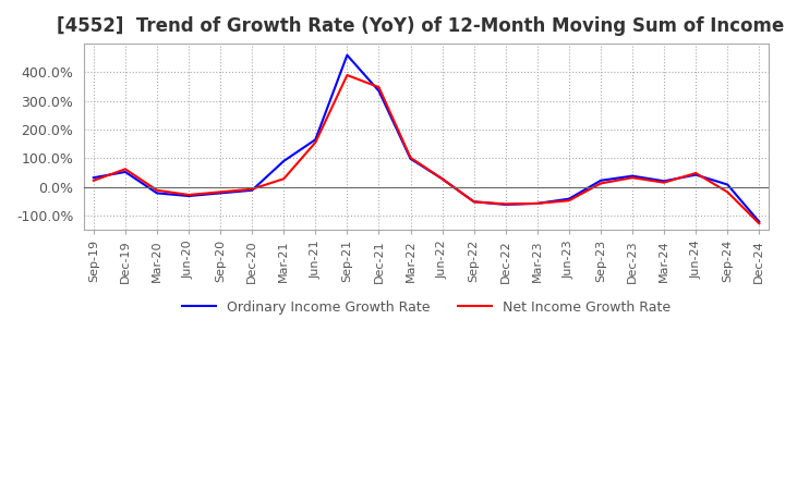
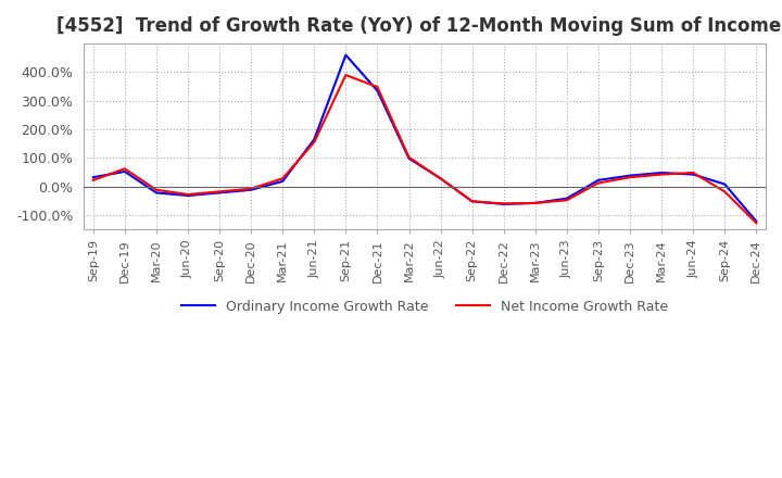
Ordinary Income Growth Rate/Mar-21: 90% -> 18%
Ordinary Income Growth Rate/Mar-24: 20% -> 48%
Net Income Growth Rate/Mar-24: 15% -> 42%
